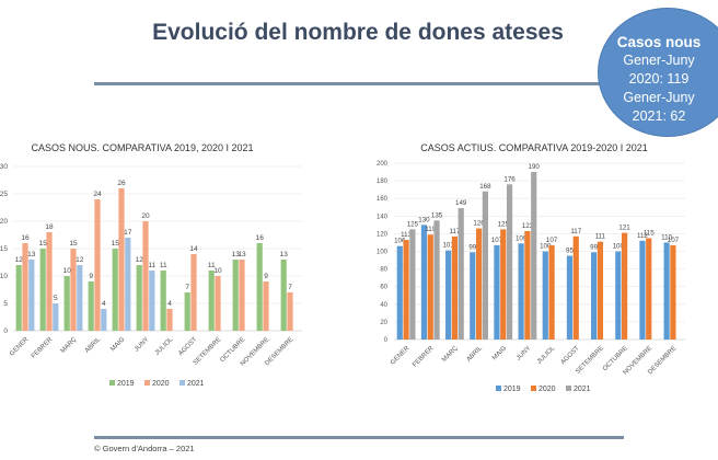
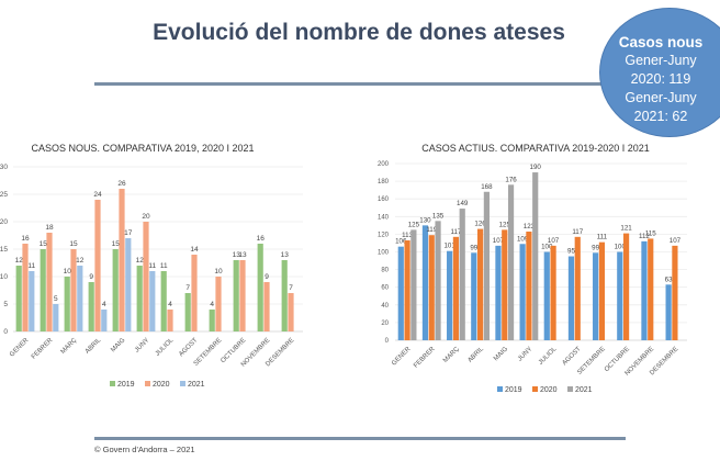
CASOS NOUS. COMPARATIVA 2019, 2020 I 2021/2021/GENER: 13 -> 11
CASOS NOUS. COMPARATIVA 2019, 2020 I 2021/2019/SETEMBRE: 11 -> 4
CASOS ACTIUS. COMPARATIVA 2019-2020 I 2021/2019/DESEMBRE: 110 -> 63
